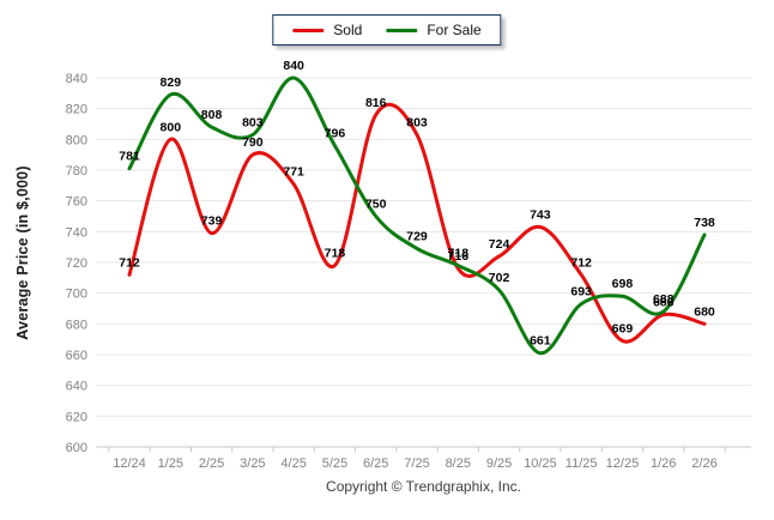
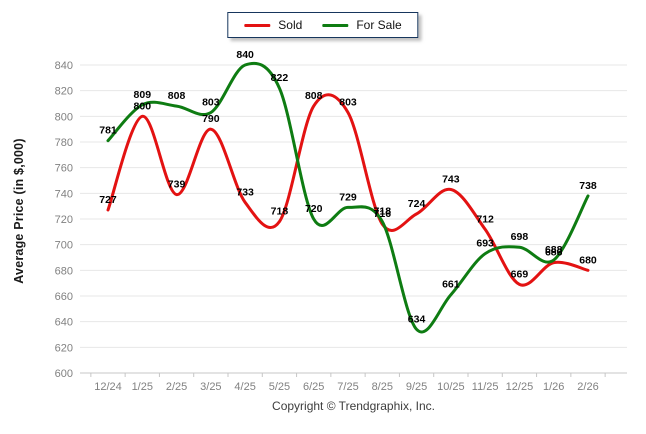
Sold/12/24: 712 -> 727
For Sale/1/25: 829 -> 809
Sold/4/25: 771 -> 733
For Sale/5/25: 796 -> 822
Sold/6/25: 816 -> 808
For Sale/6/25: 750 -> 720
For Sale/9/25: 702 -> 634
